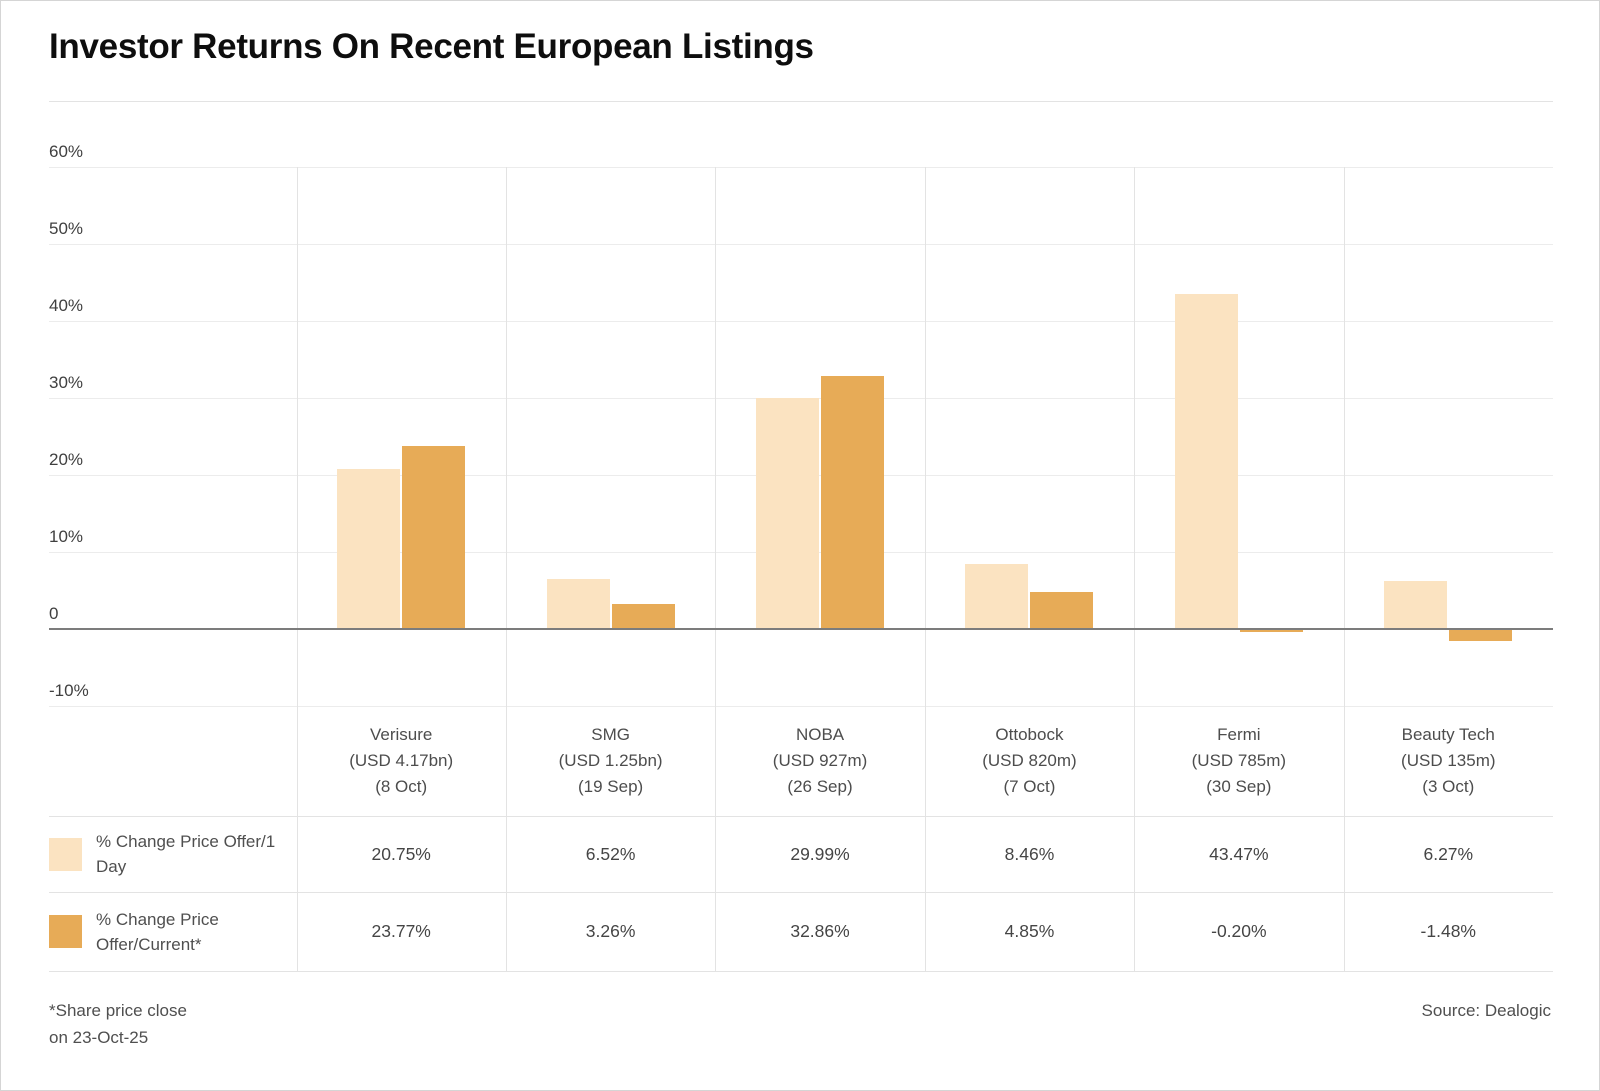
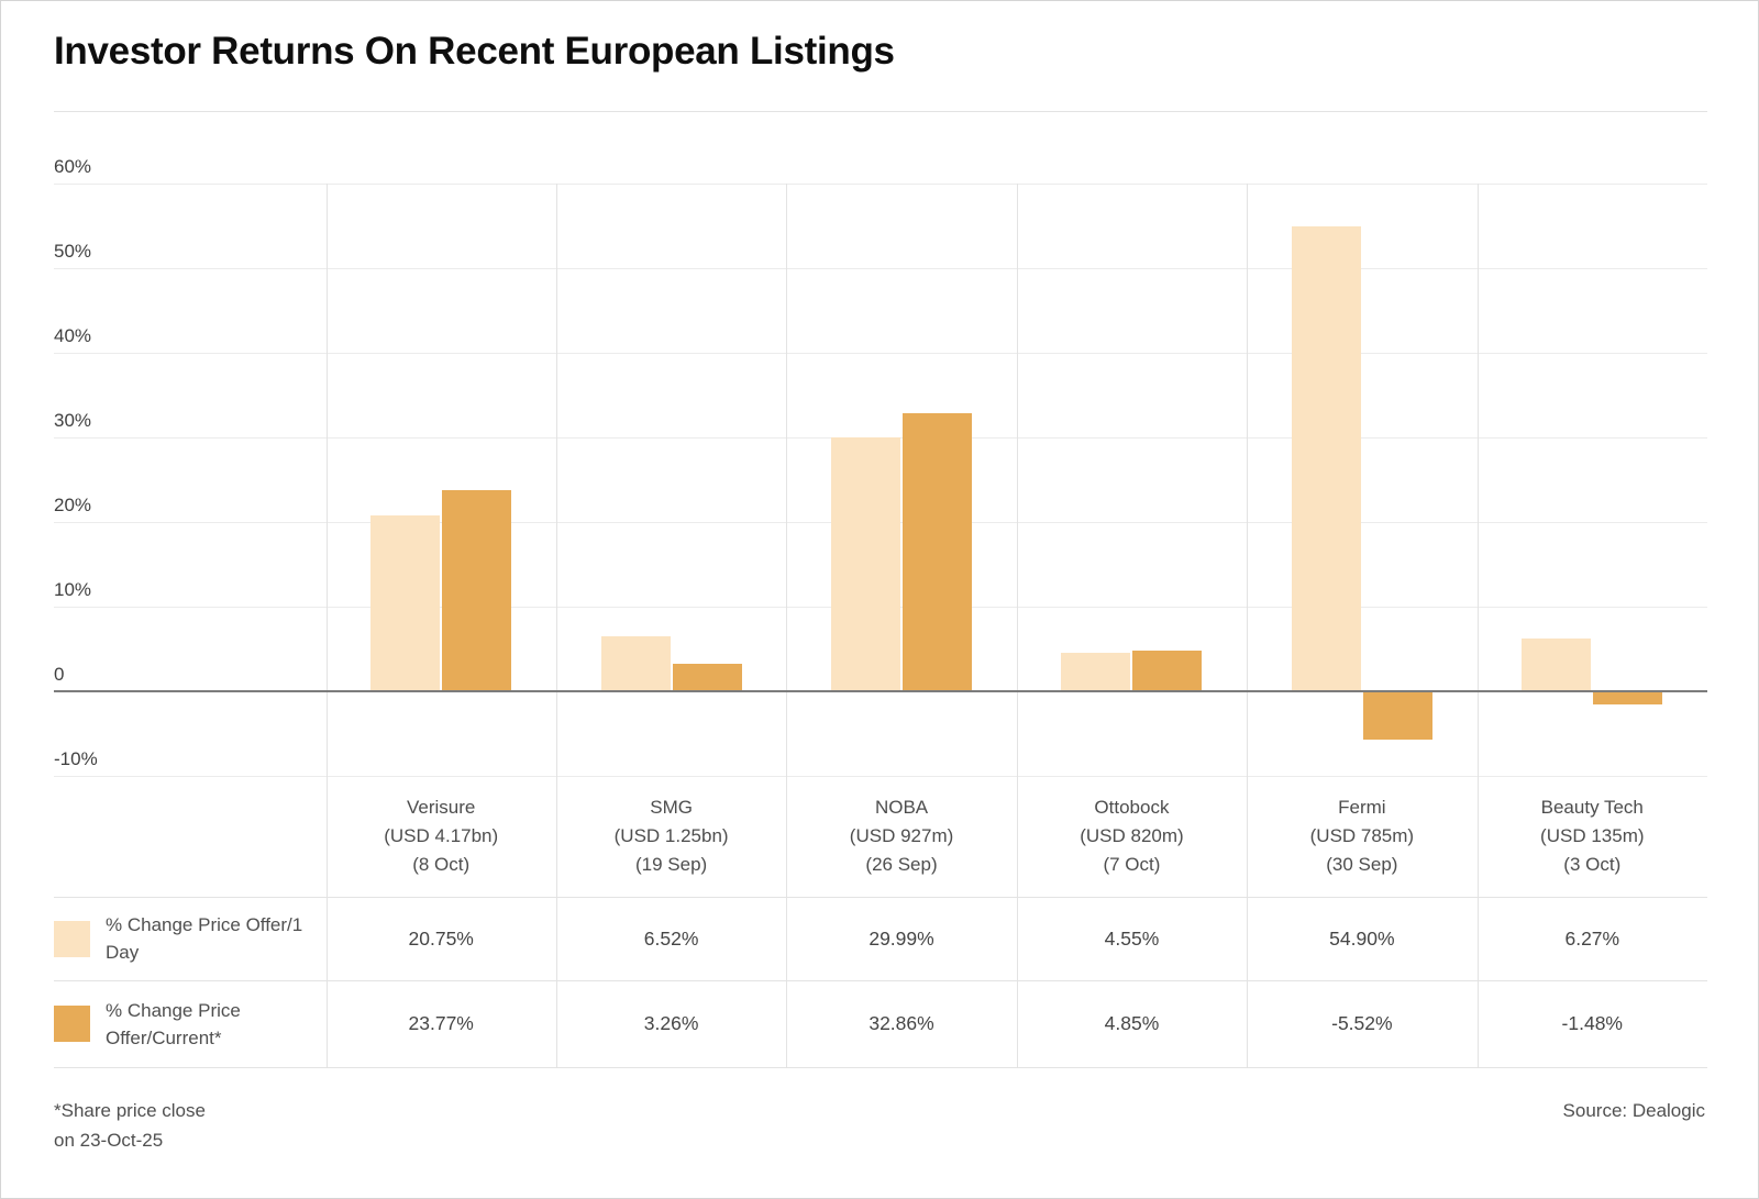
% Change Price Offer/1 Day/Ottobock (USD 820m) (7 Oct): 8.46% -> 4.55%
% Change Price Offer/1 Day/Fermi (USD 785m) (30 Sep): 43.47% -> 54.90%
% Change Price Offer/Current*/Fermi (USD 785m) (30 Sep): -0.20% -> -5.52%
